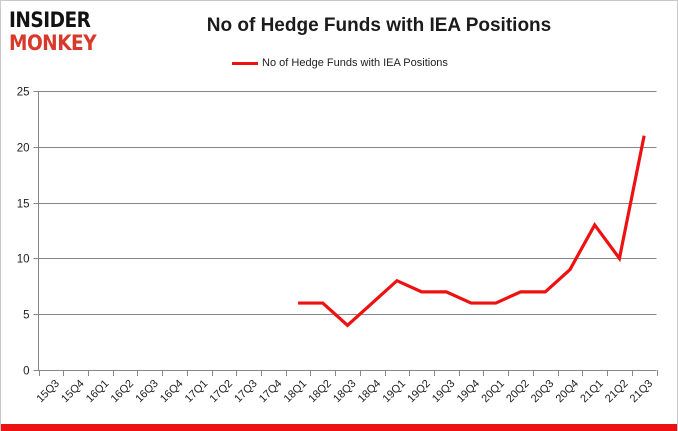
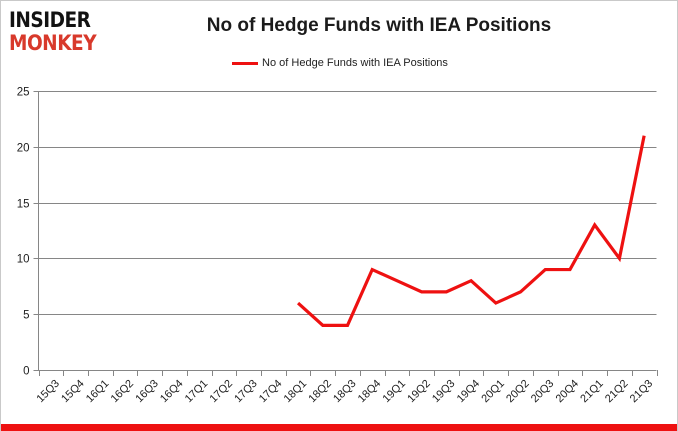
18Q2: 6 -> 4
18Q4: 6 -> 9
19Q4: 6 -> 8
20Q3: 7 -> 9
